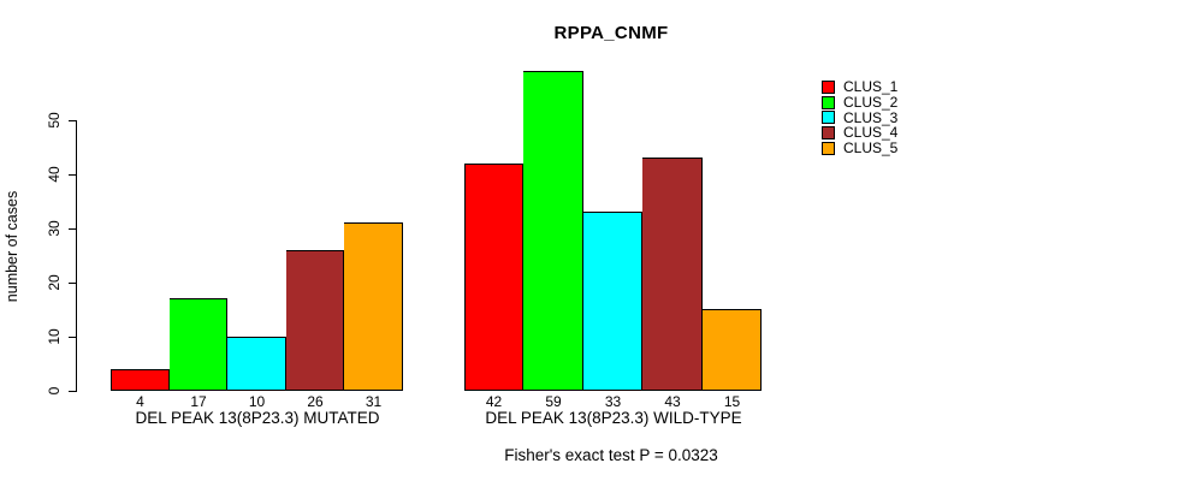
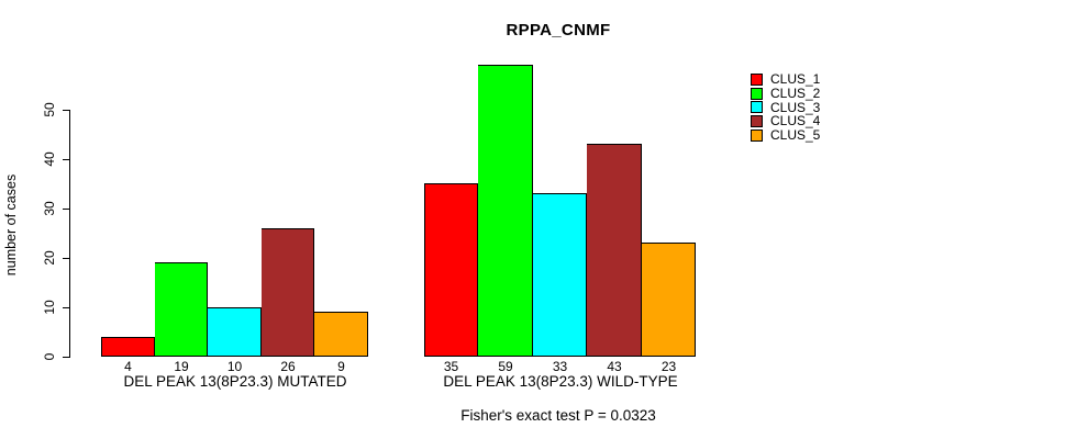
CLUS_2/DEL PEAK 13(8P23.3) MUTATED: 17 -> 19
CLUS_5/DEL PEAK 13(8P23.3) MUTATED: 31 -> 9
CLUS_1/DEL PEAK 13(8P23.3) WILD-TYPE: 42 -> 35
CLUS_5/DEL PEAK 13(8P23.3) WILD-TYPE: 15 -> 23
